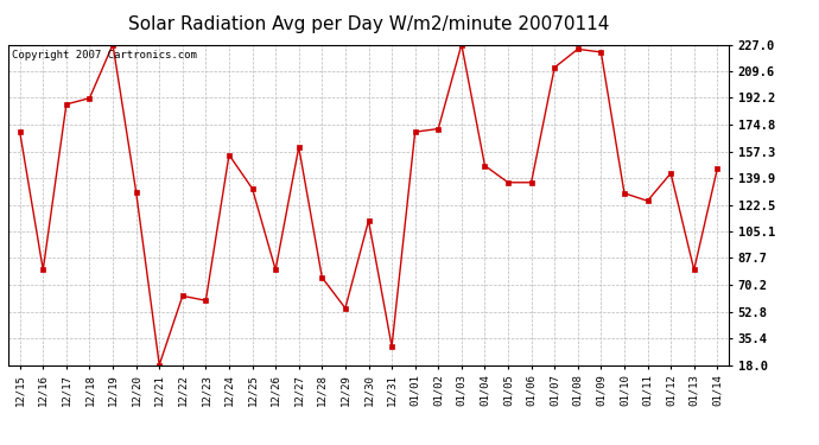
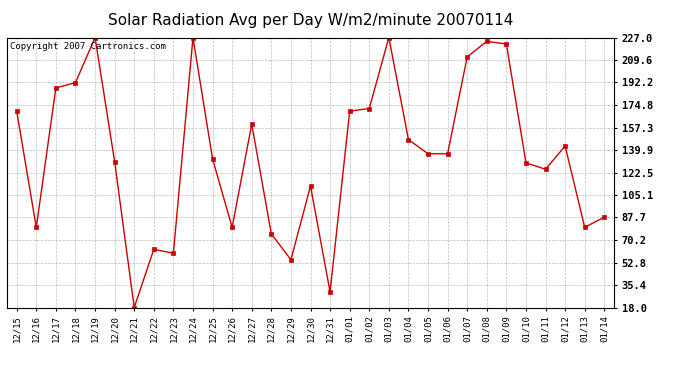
12/24: 155 -> 227
01/14: 146 -> 88
